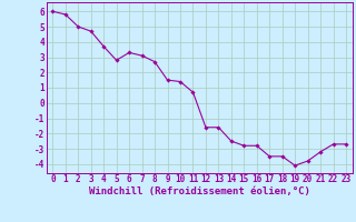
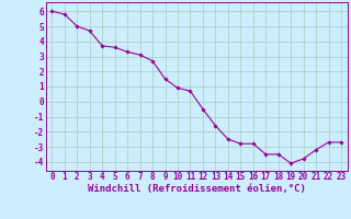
5: 2.8 -> 3.6
10: 1.4 -> 0.9
12: -1.6 -> -0.5
